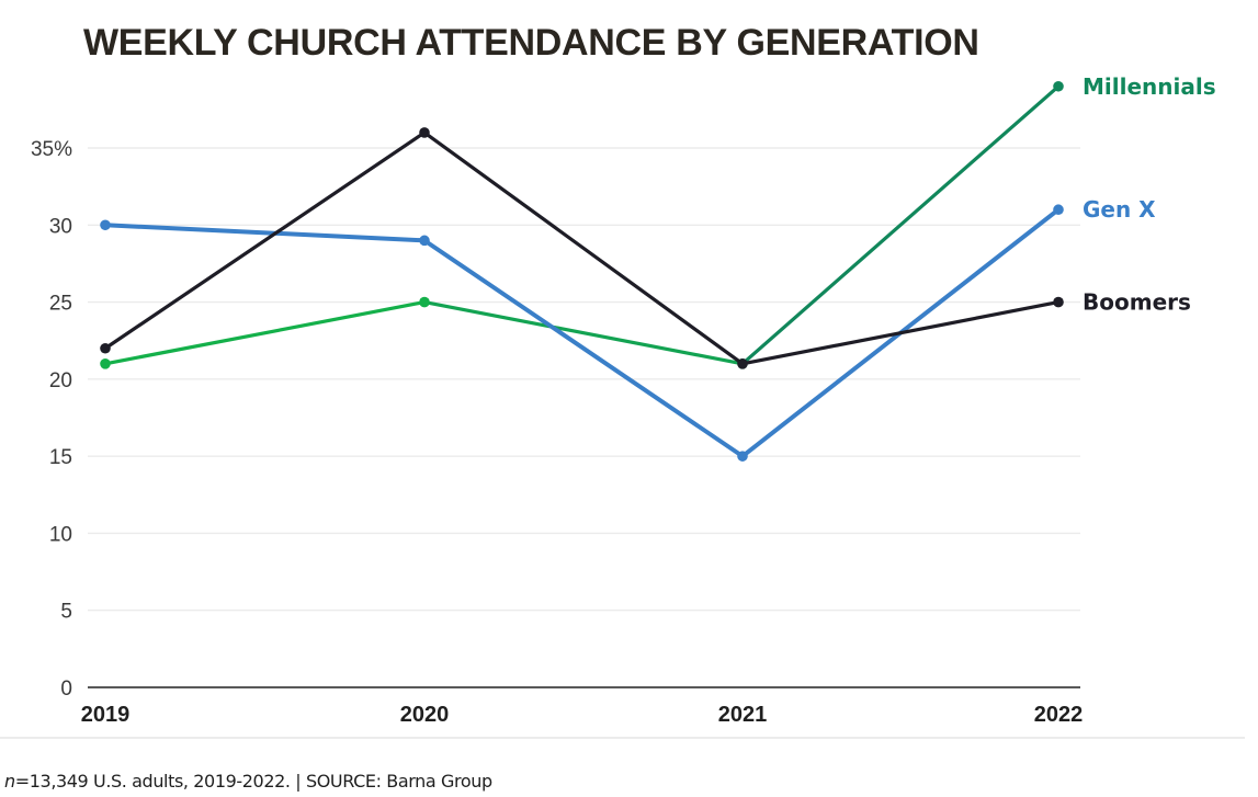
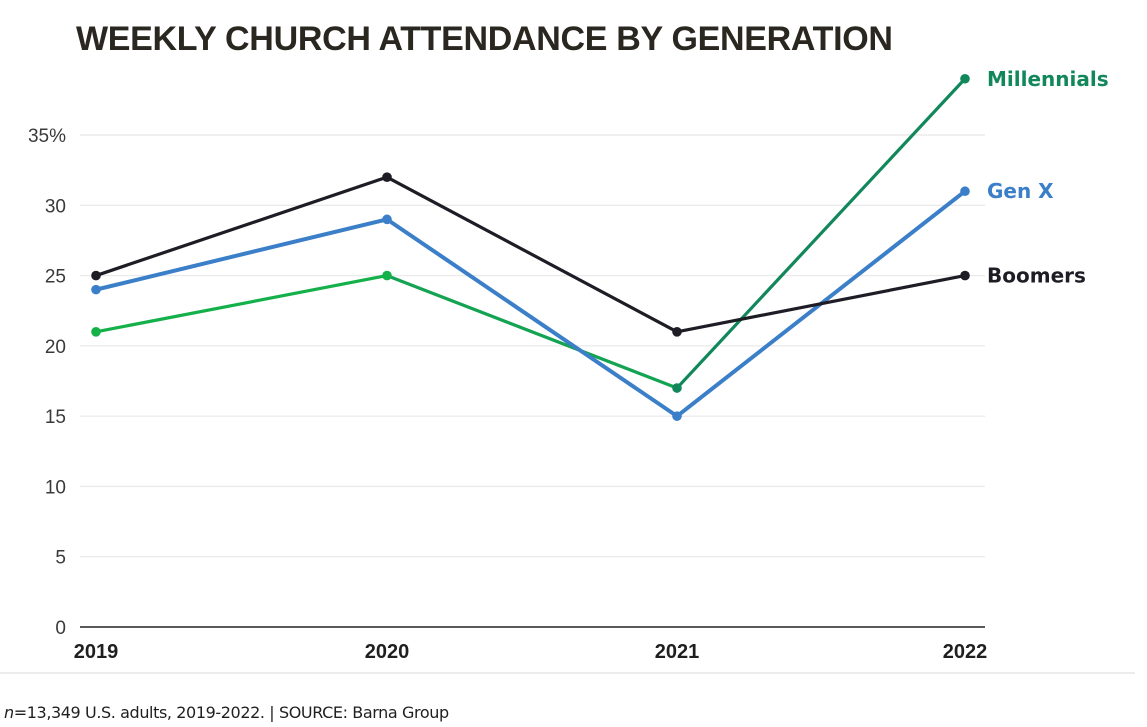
Gen X/2019: 30% -> 24%
Boomers/2019: 22% -> 25%
Boomers/2020: 36% -> 32%
Millennials/2021: 21% -> 17%
